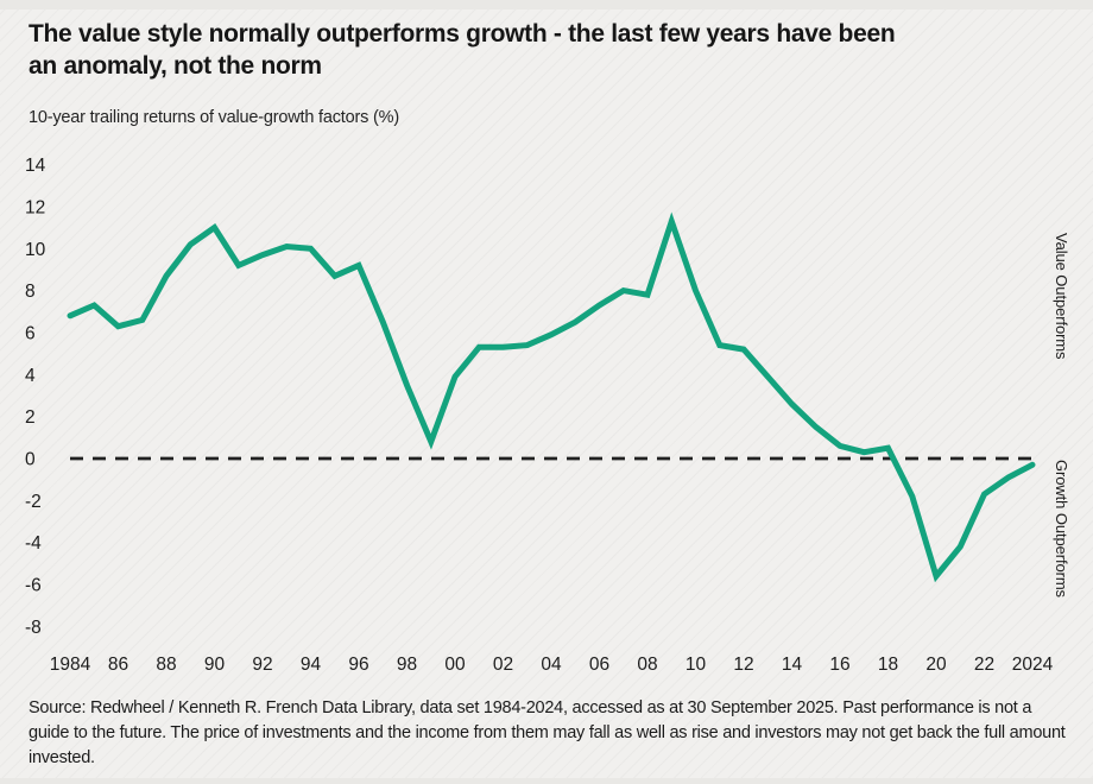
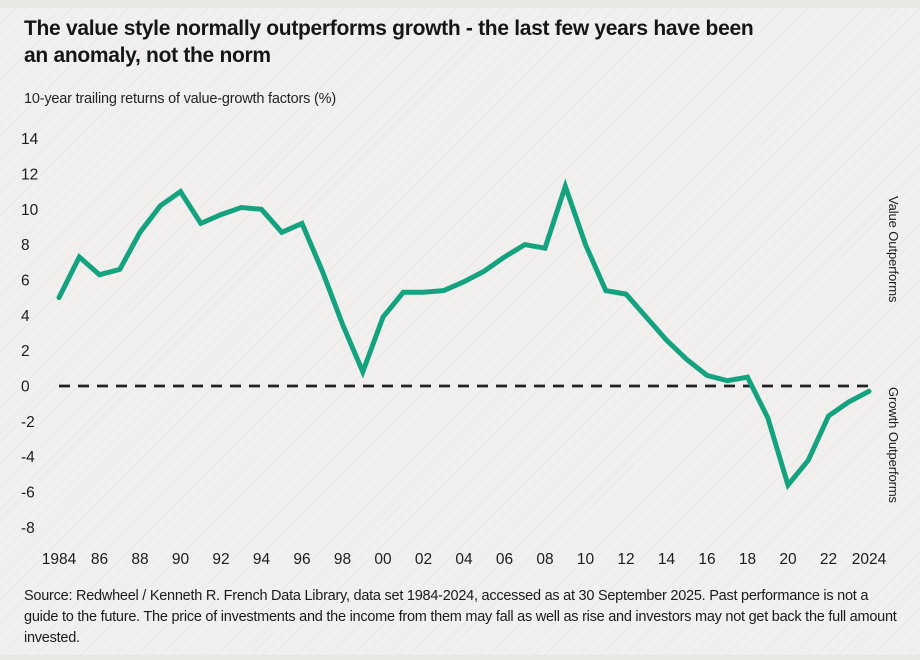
1984: 6.8 -> 5.0
